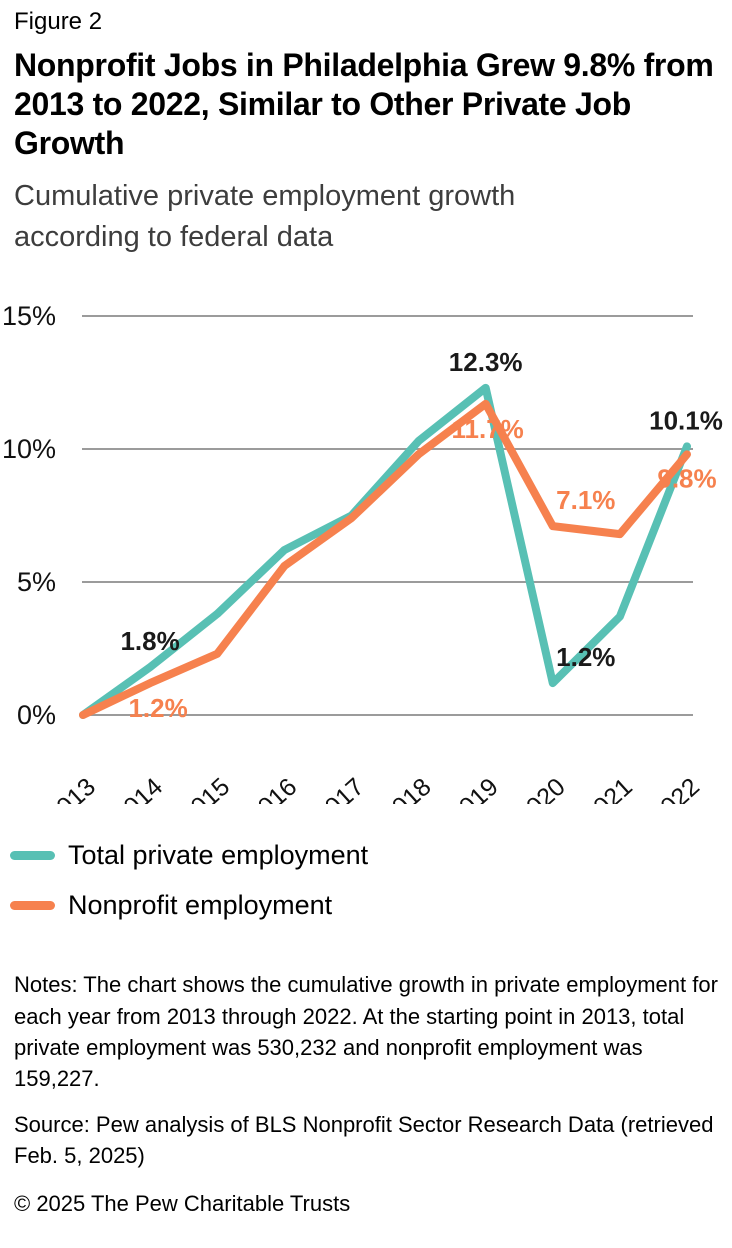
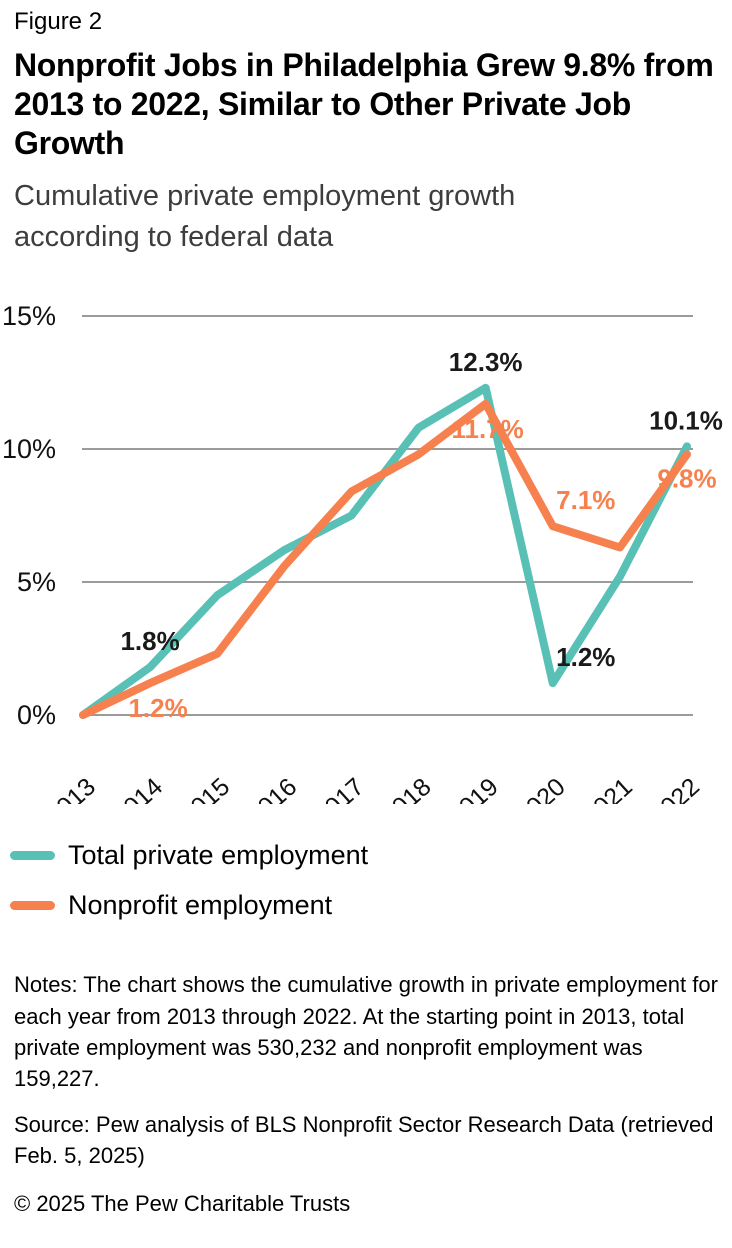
Total private employment/2015: 3.8% -> 4.5%
Nonprofit employment/2017: 7.4% -> 8.4%
Total private employment/2018: 10.3% -> 10.8%
Total private employment/2021: 3.7% -> 5.2%
Nonprofit employment/2021: 6.8% -> 6.3%
